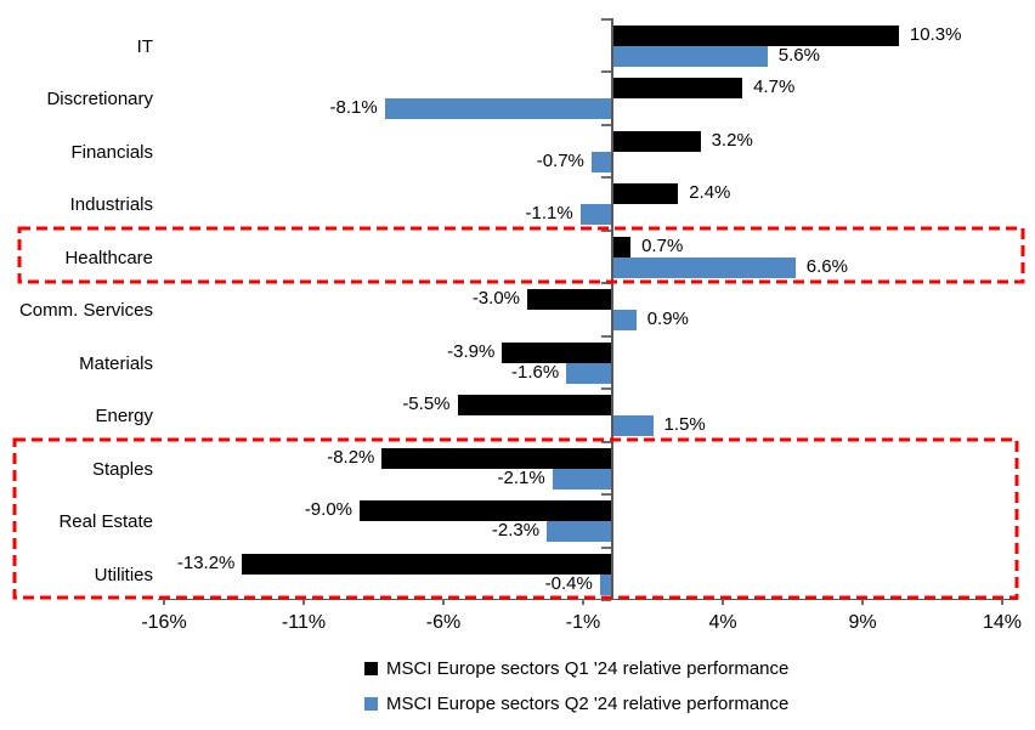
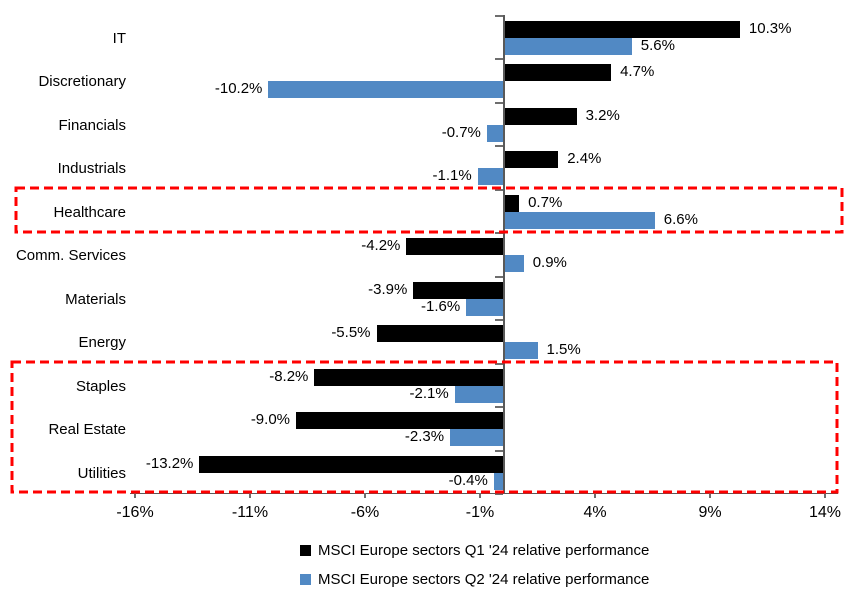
MSCI Europe sectors Q2 '24 relative performance/Discretionary: -8.1% -> -10.2%
MSCI Europe sectors Q1 '24 relative performance/Comm. Services: -3.0% -> -4.2%
